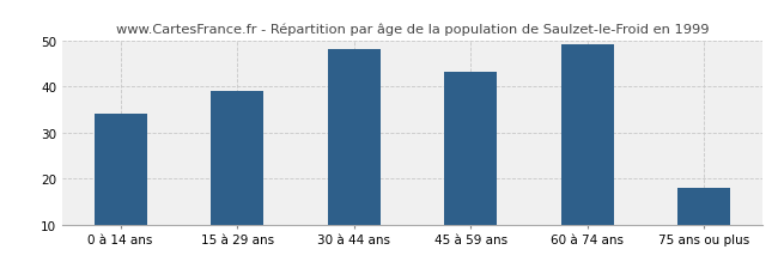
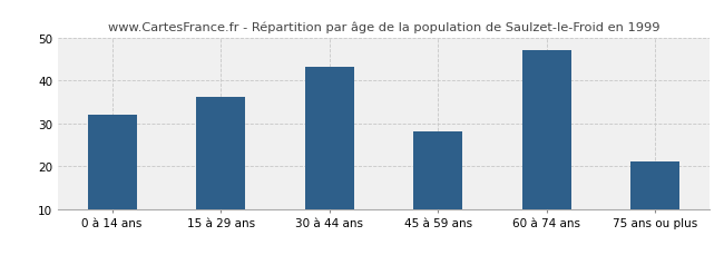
0 à 14 ans: 34 -> 32
15 à 29 ans: 39 -> 36
30 à 44 ans: 48 -> 43
45 à 59 ans: 43 -> 28
60 à 74 ans: 49 -> 47
75 ans ou plus: 18 -> 21
